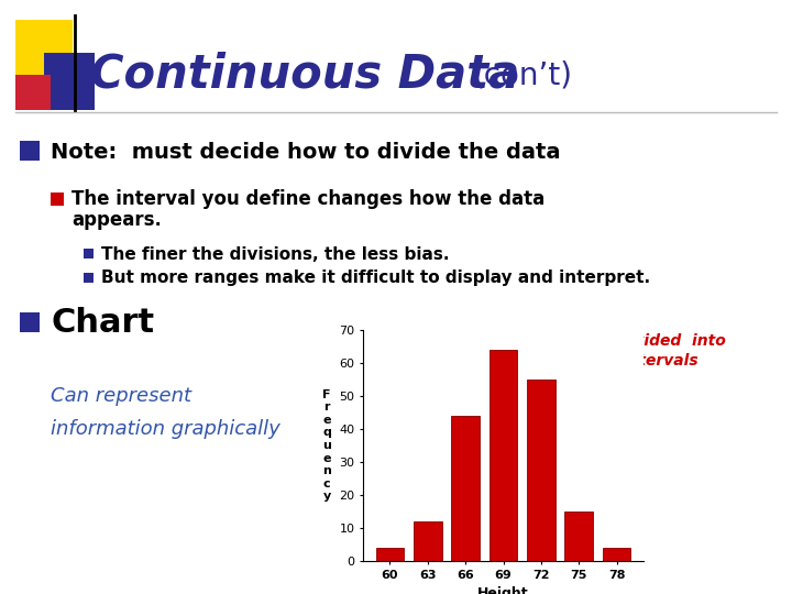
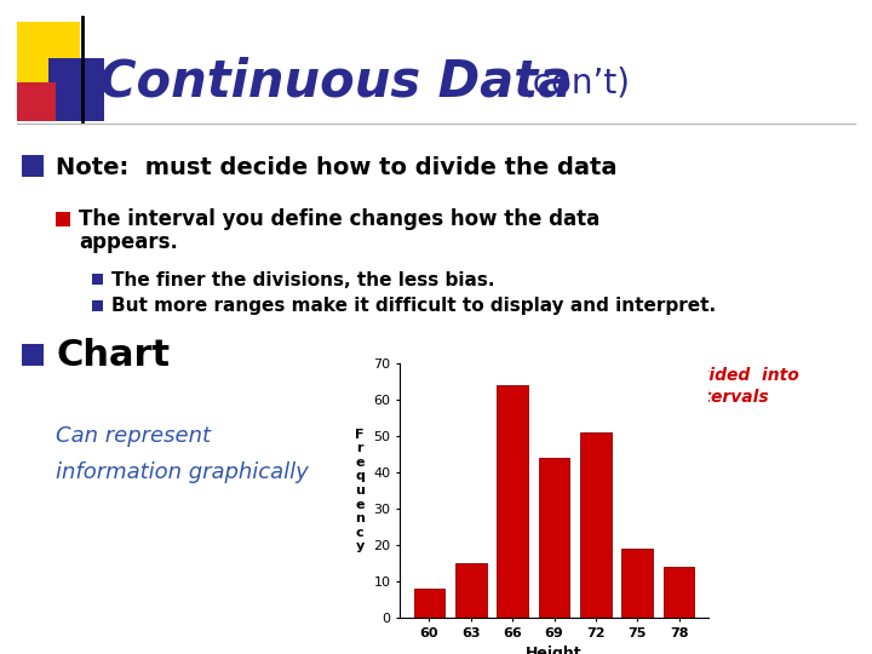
60: 4 -> 8
63: 12 -> 15
66: 44 -> 64
69: 64 -> 44
72: 55 -> 51
75: 15 -> 19
78: 4 -> 14
